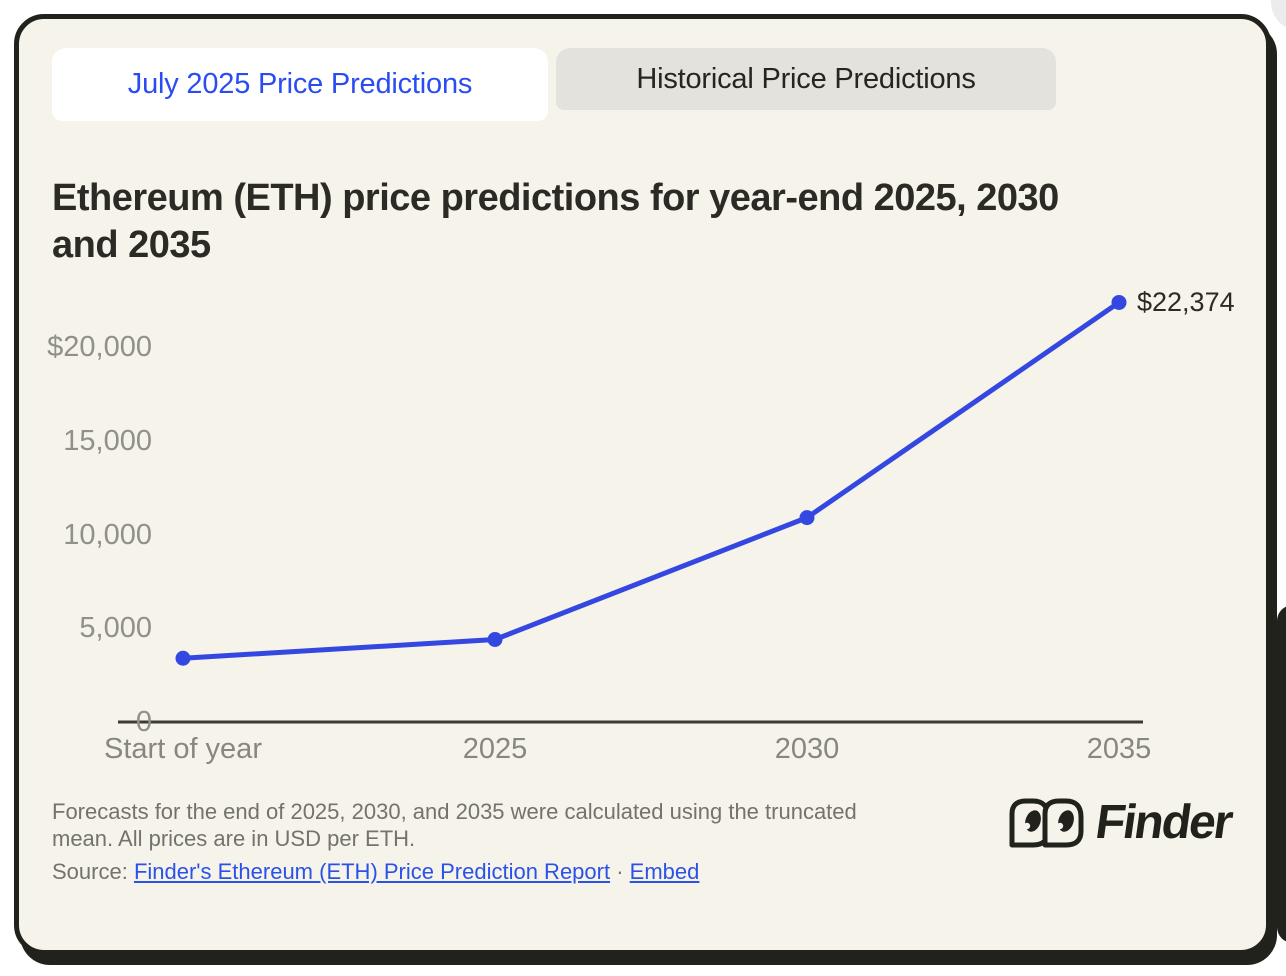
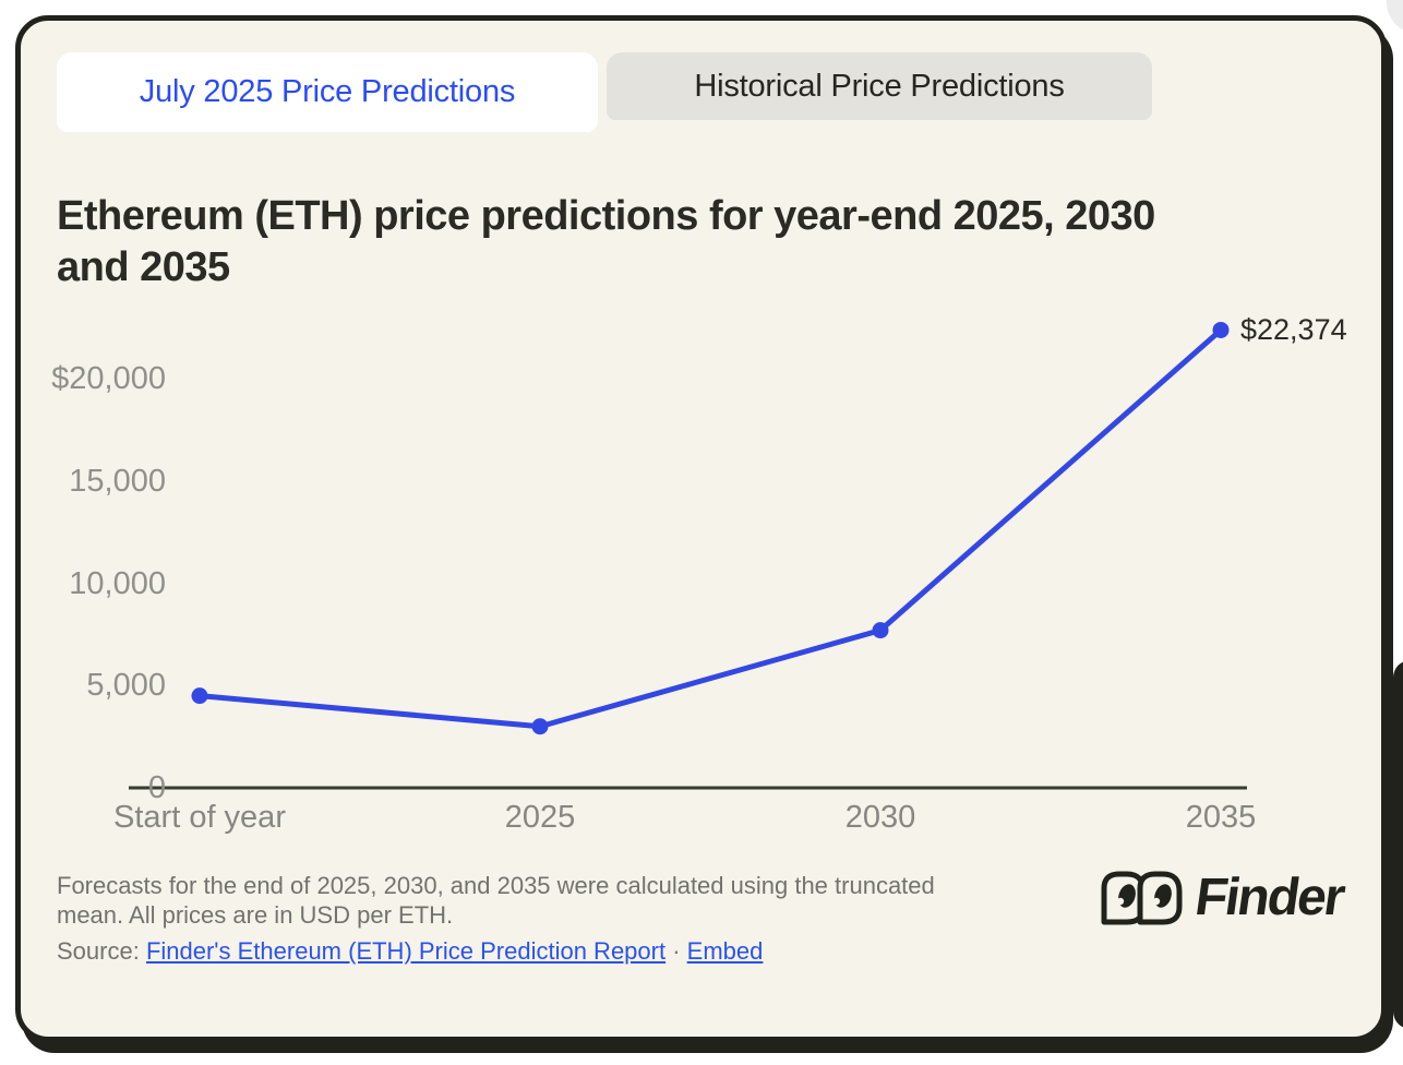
Start of year: $3400 -> $4500
2025: $4400 -> $3000
2030: $10900 -> $7700
